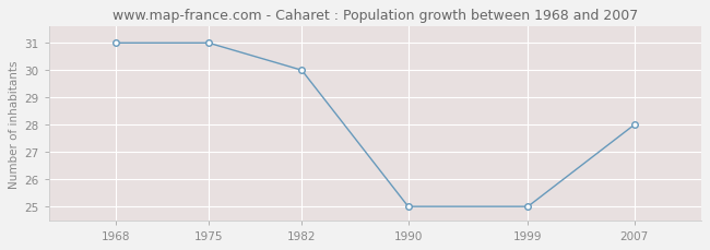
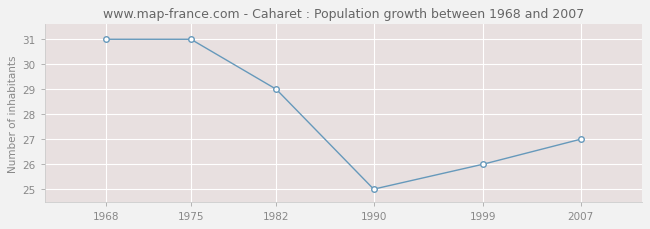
1982: 30 -> 29
1999: 25 -> 26
2007: 28 -> 27
